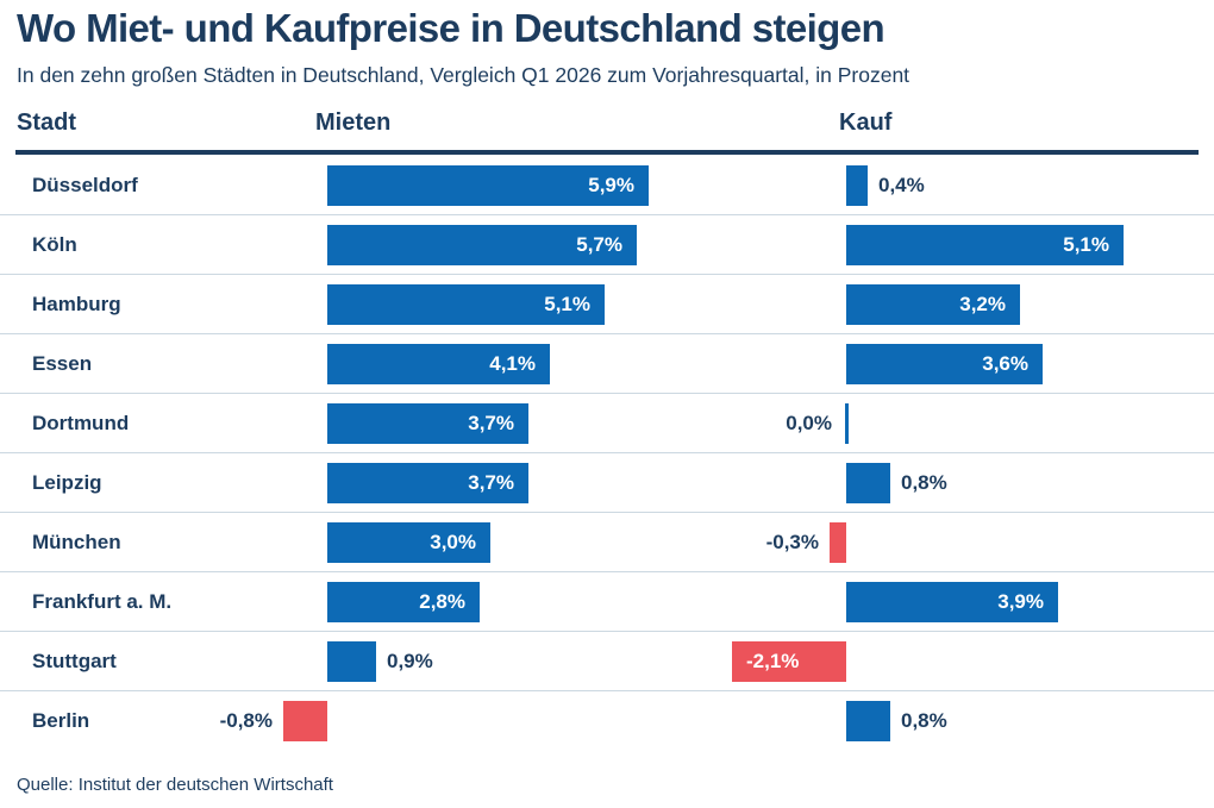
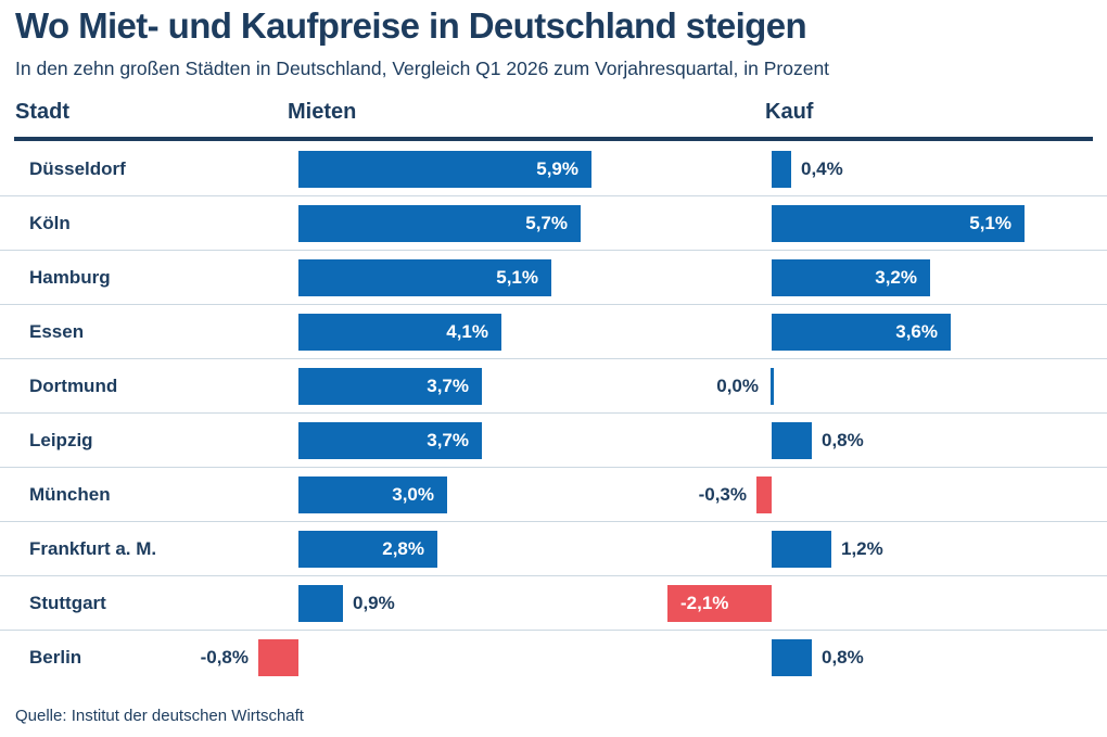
Kauf/Frankfurt a. M.: 3,9% -> 1,2%
